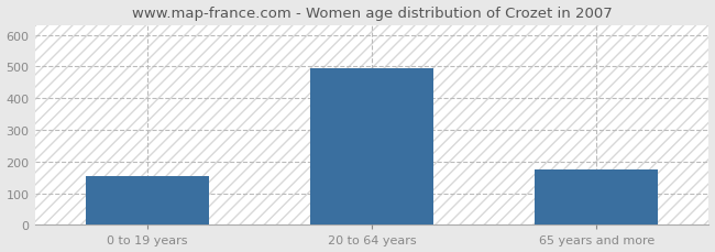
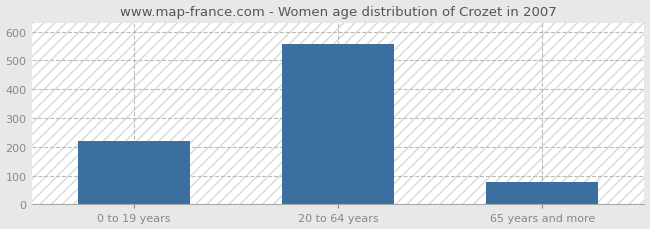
0 to 19 years: 155 -> 220
20 to 64 years: 495 -> 556
65 years and more: 175 -> 78
